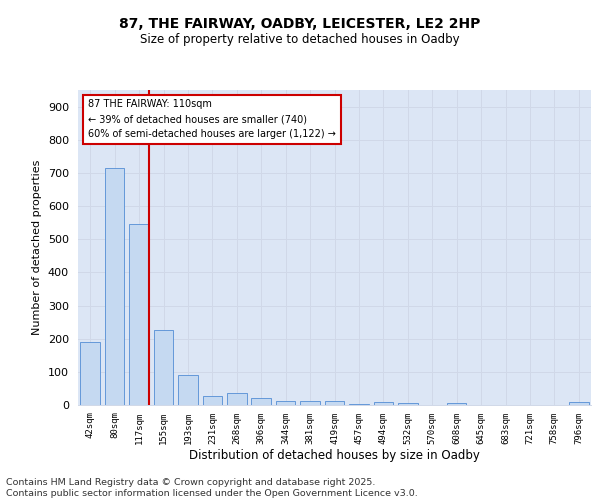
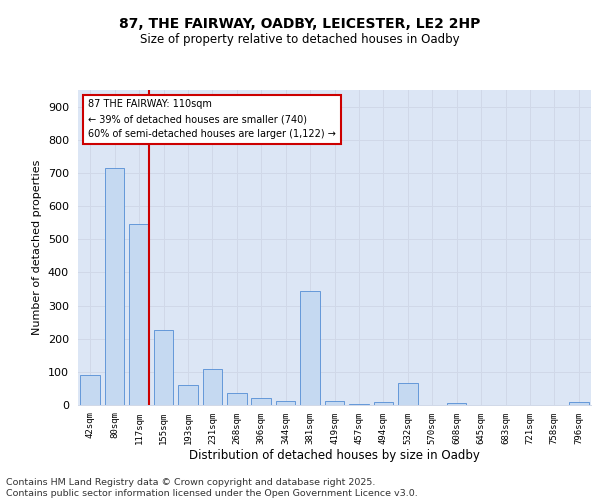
42sqm: 190 -> 90
193sqm: 90 -> 60
231sqm: 27 -> 110
381sqm: 11 -> 345
532sqm: 5 -> 65
